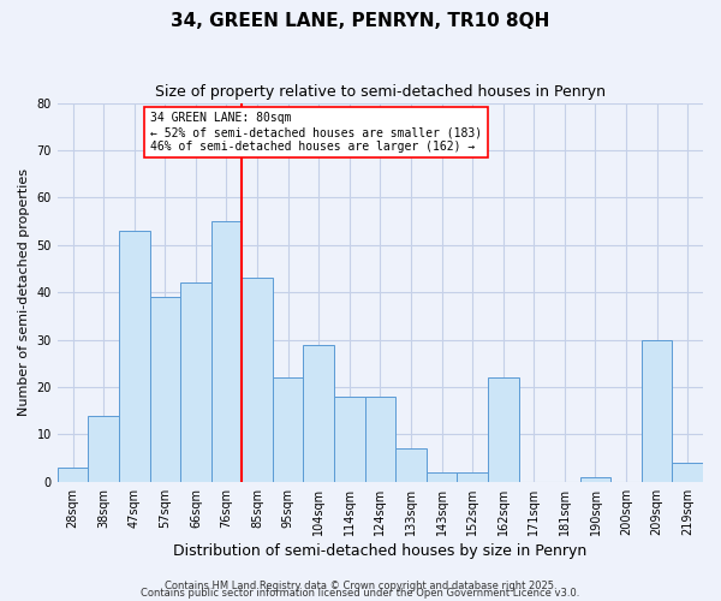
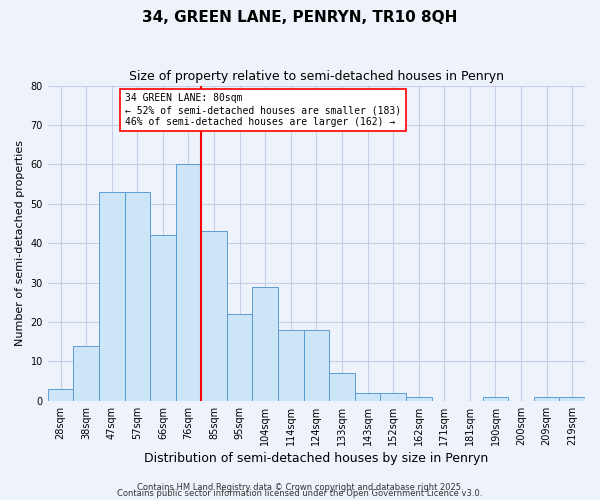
57sqm: 39 -> 53
76sqm: 55 -> 60
162sqm: 22 -> 1
209sqm: 30 -> 1
219sqm: 4 -> 1
